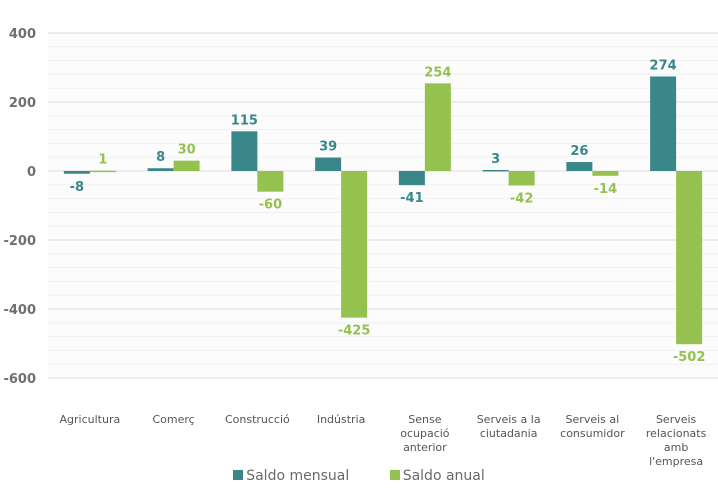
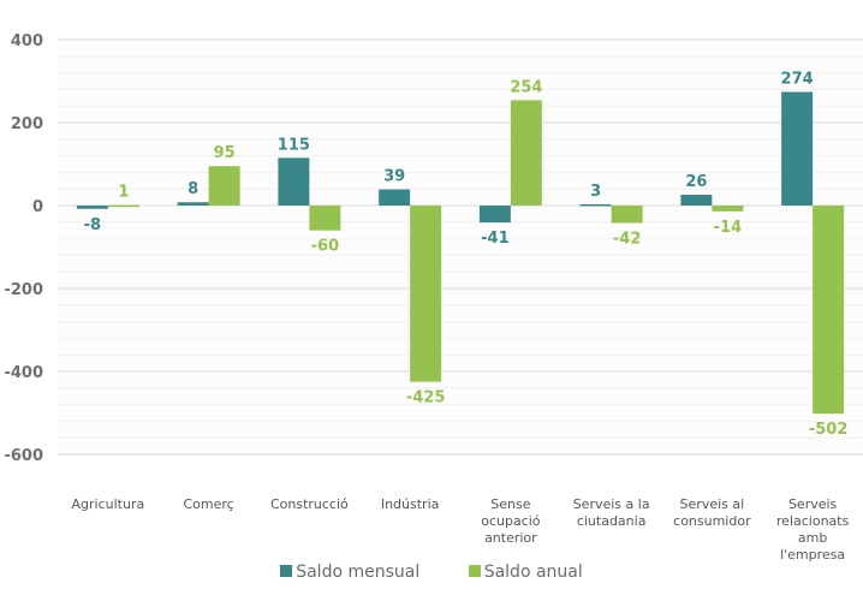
Saldo anual/Comerç: 30 -> 95
